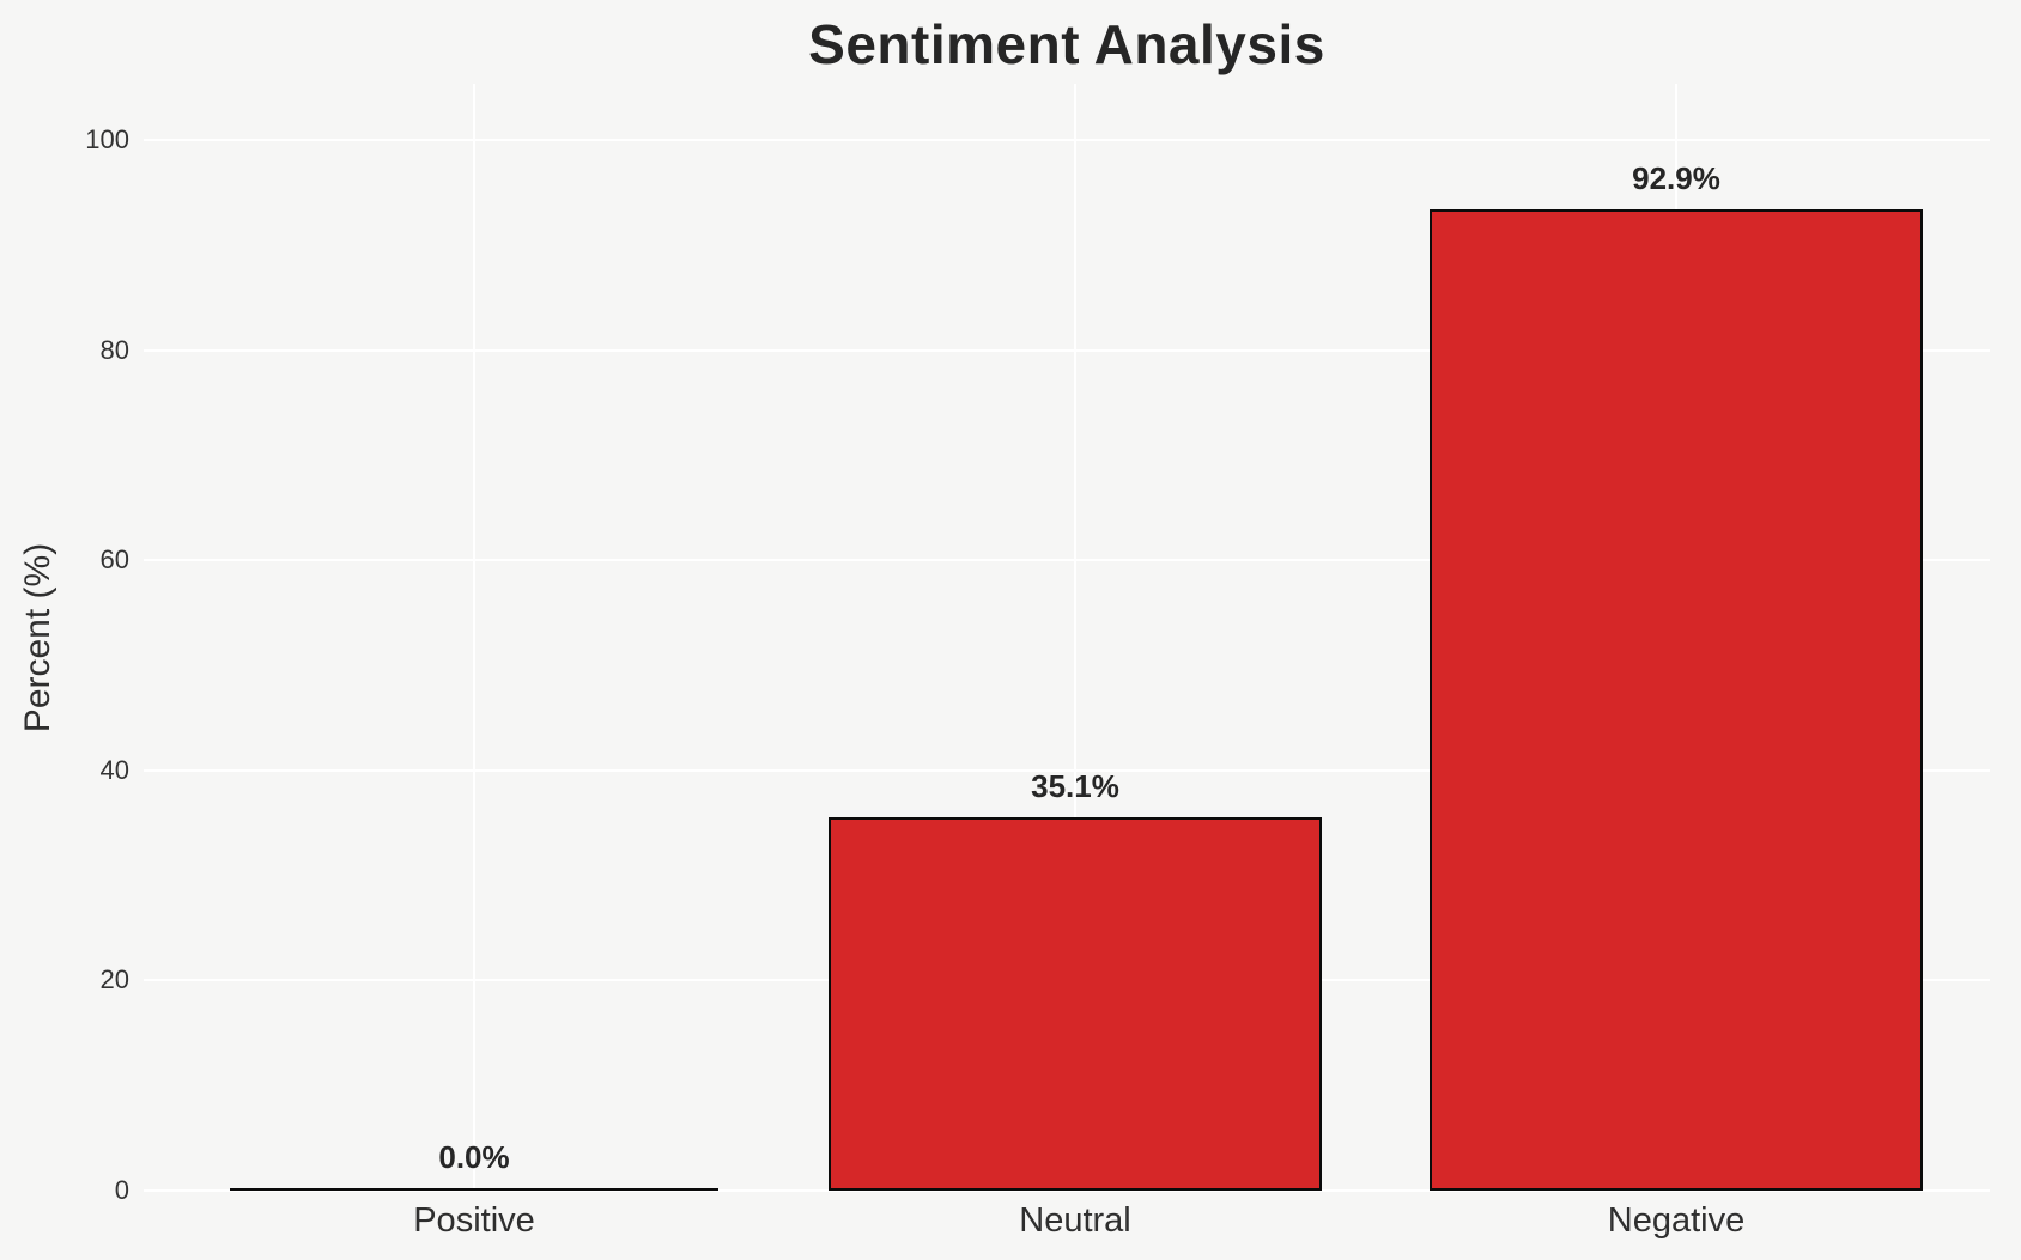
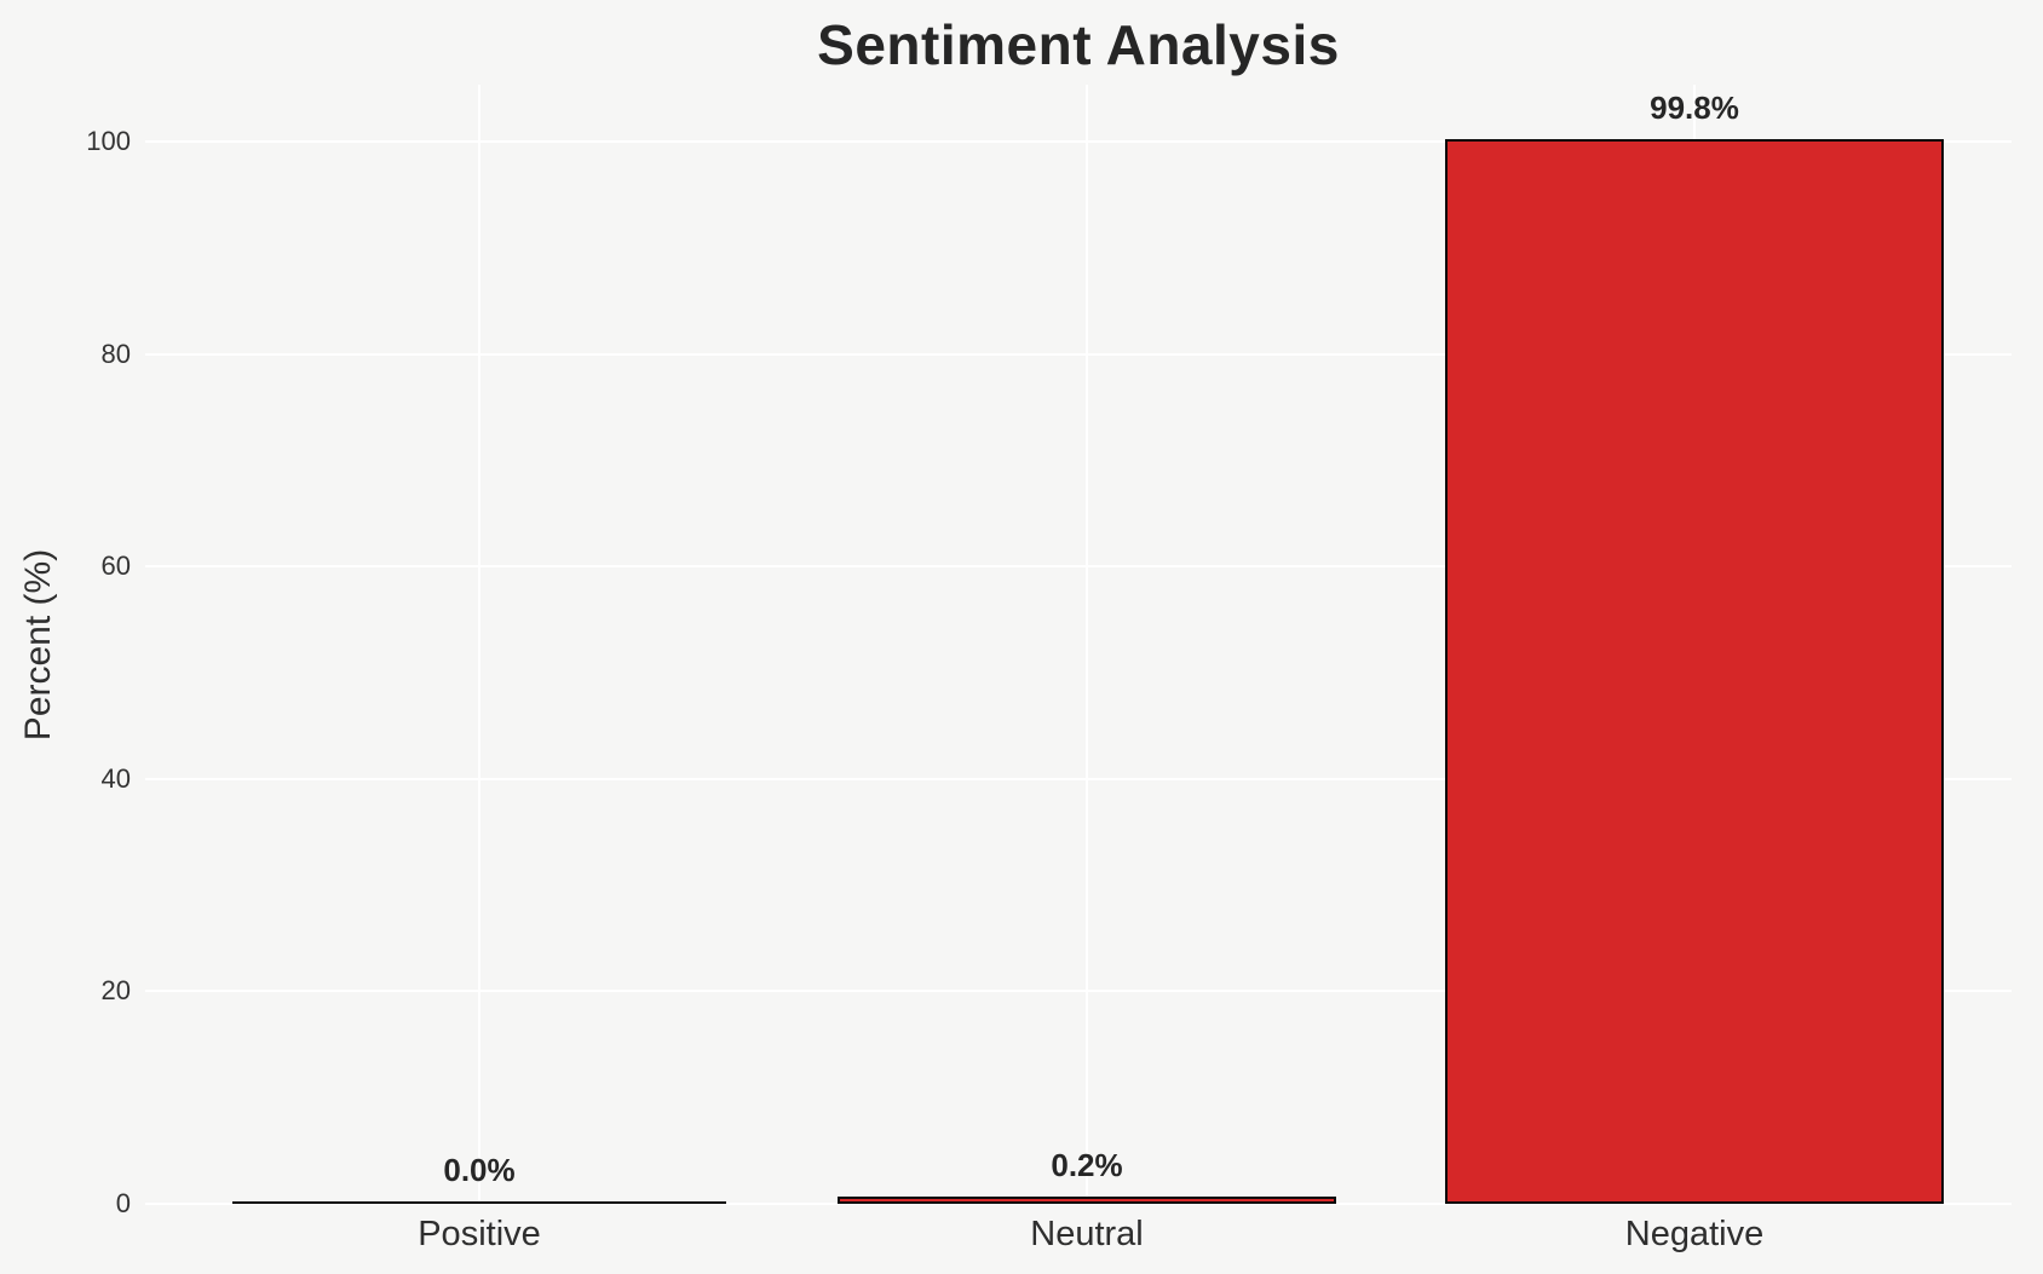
Neutral: 35.1% -> 0.2%
Negative: 92.9% -> 99.8%
